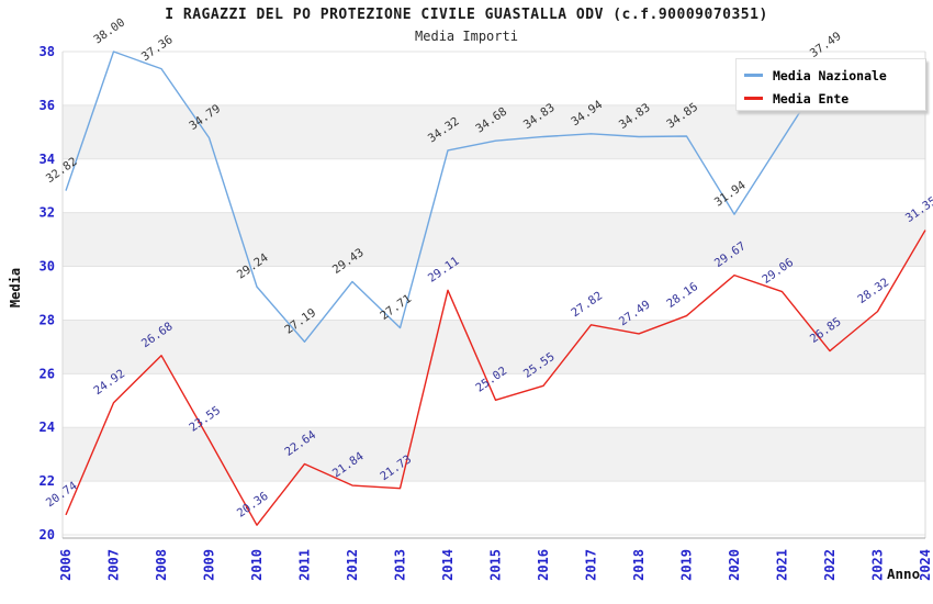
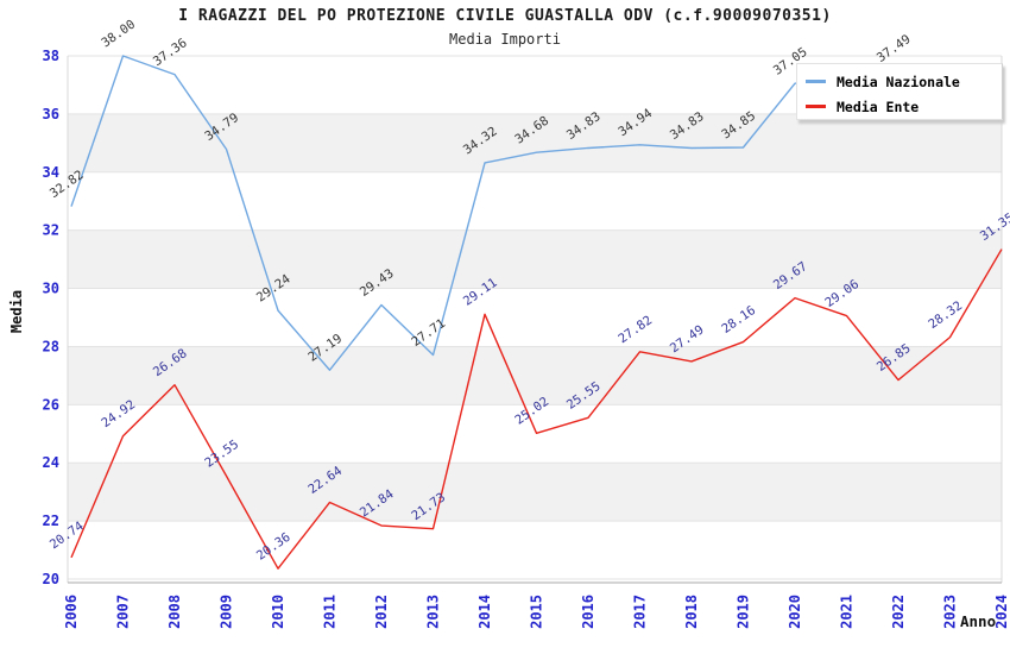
Media Nazionale/2020: 31.94 -> 37.05
